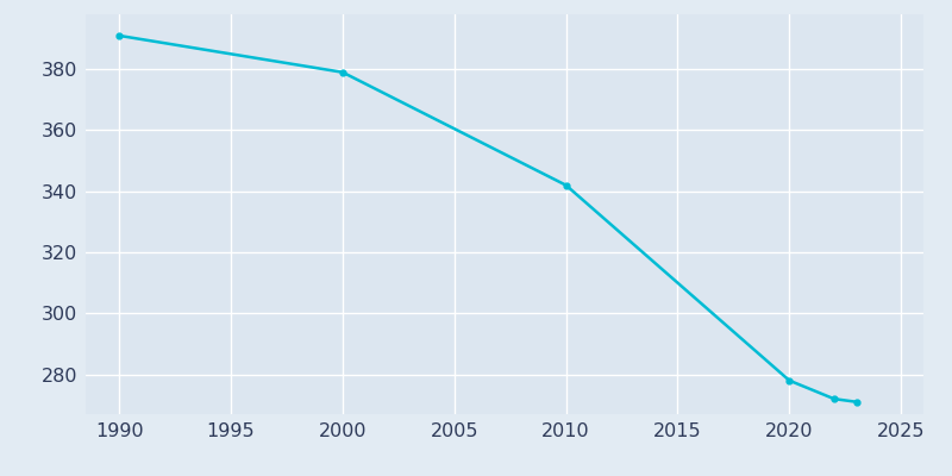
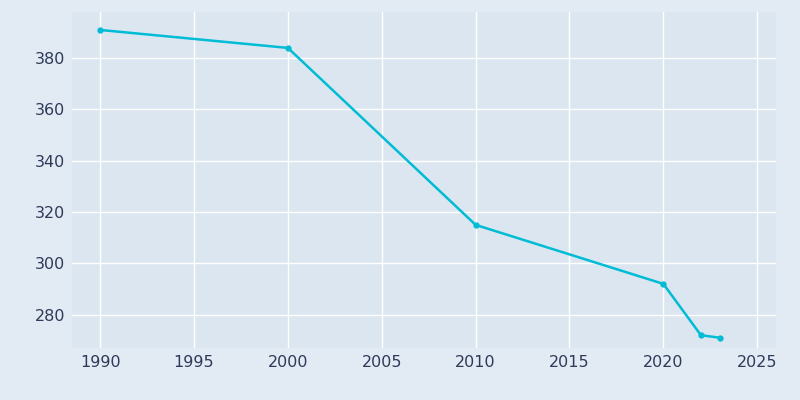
2000: 379 -> 384
2010: 342 -> 315
2020: 278 -> 292
